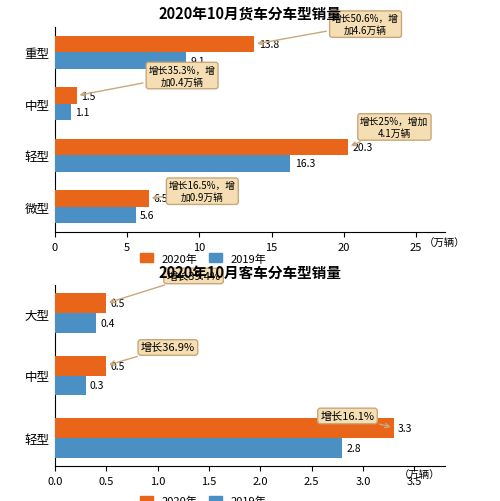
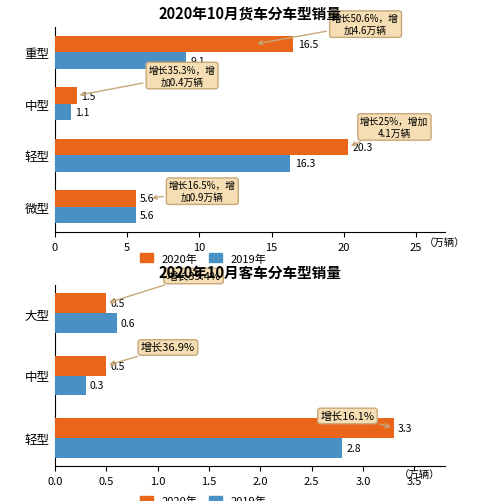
2020年/重型: 13.8 -> 16.5
2020年/微型: 6.5 -> 5.6
2019年/大型: 0.4 -> 0.6
